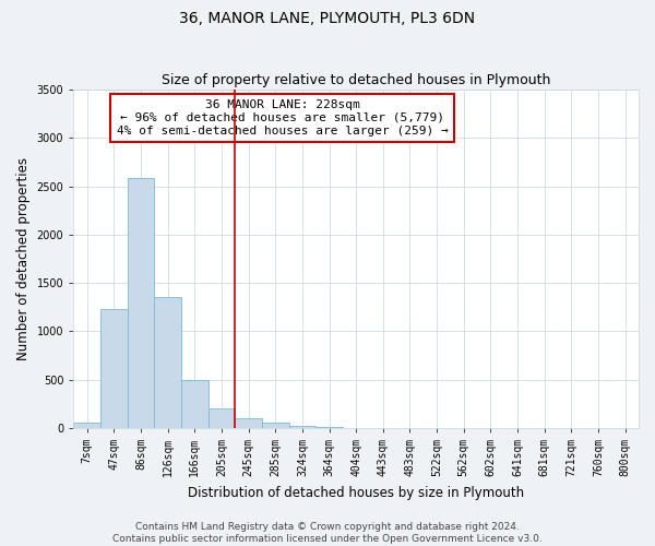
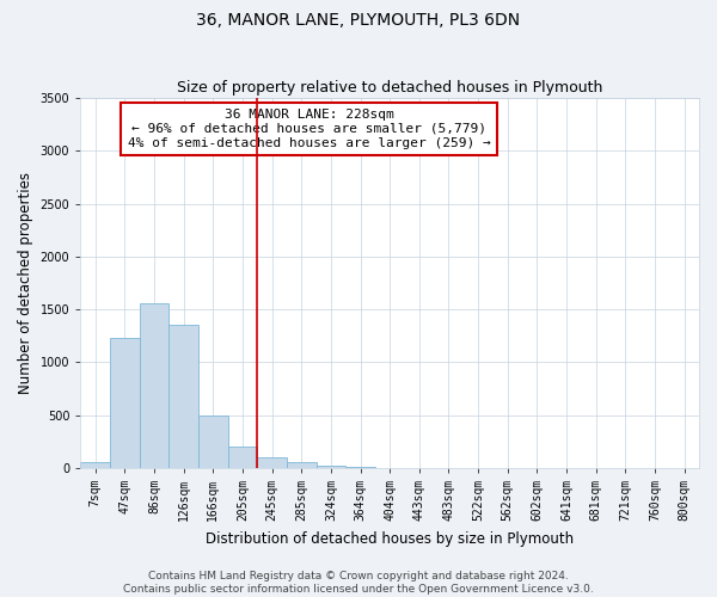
86sqm: 2590 -> 1560
